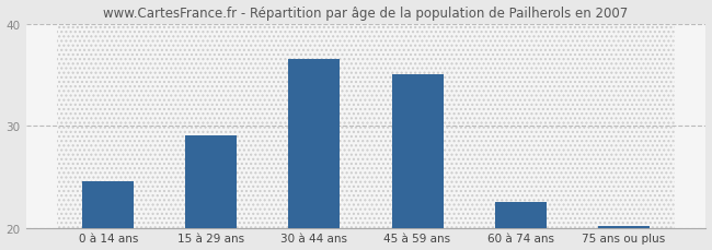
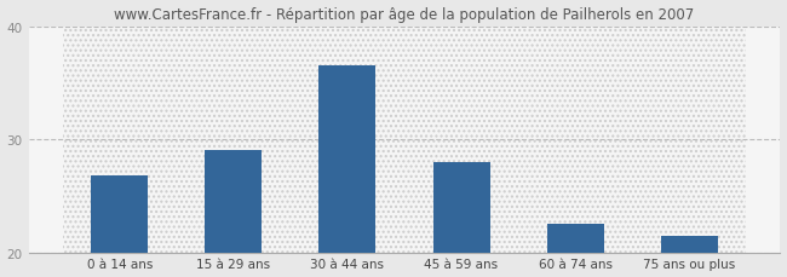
0 à 14 ans: 24.5 -> 26.8
45 à 59 ans: 35.0 -> 28.0
75 ans ou plus: 20.2 -> 21.4
